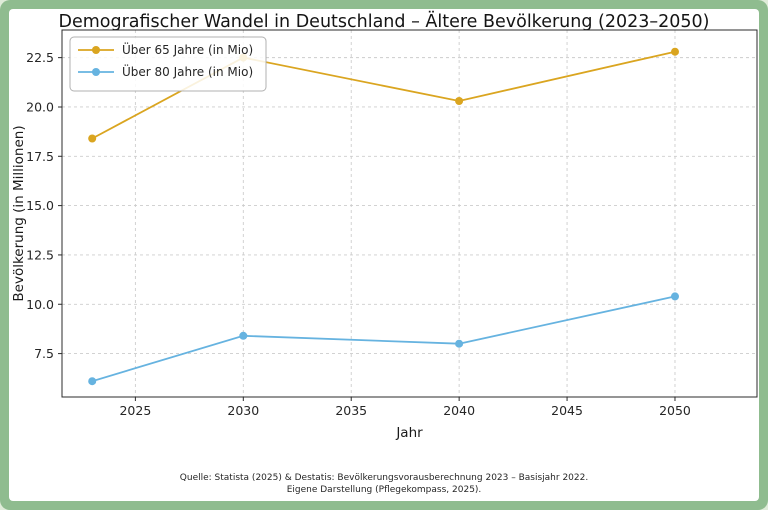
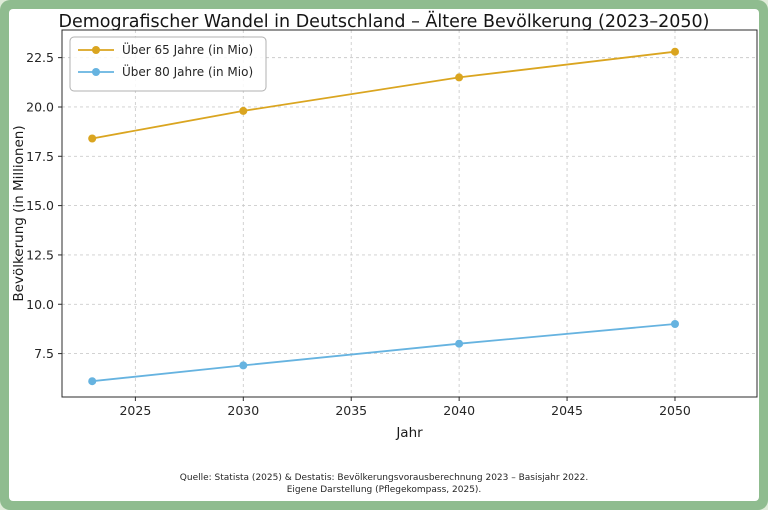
Über 65 Jahre (in Mio)/2030: 22.5 -> 19.8
Über 80 Jahre (in Mio)/2030: 8.4 -> 6.9
Über 65 Jahre (in Mio)/2040: 20.3 -> 21.5
Über 80 Jahre (in Mio)/2050: 10.4 -> 9.0
